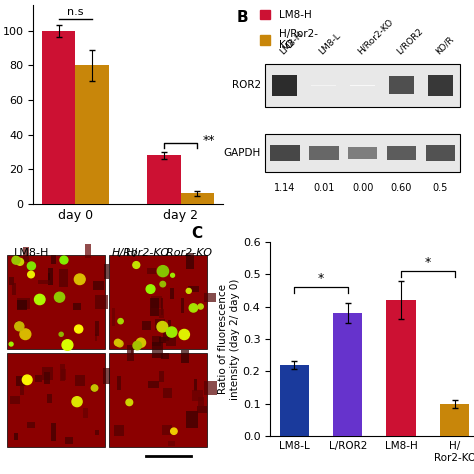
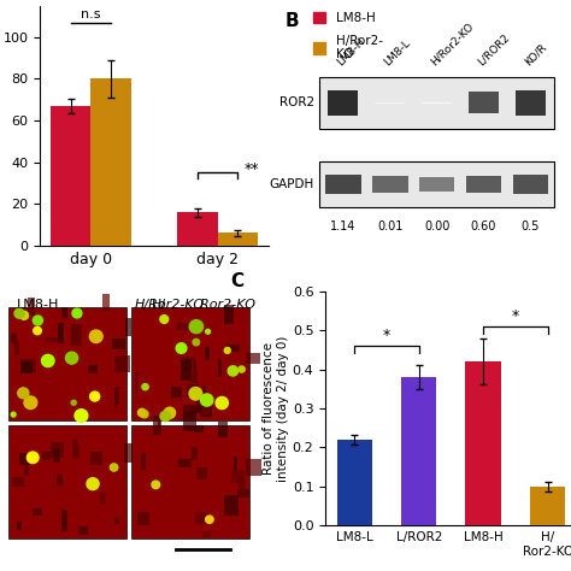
LM8-H/day 0: 100 -> 67
LM8-H/day 2: 28 -> 16
